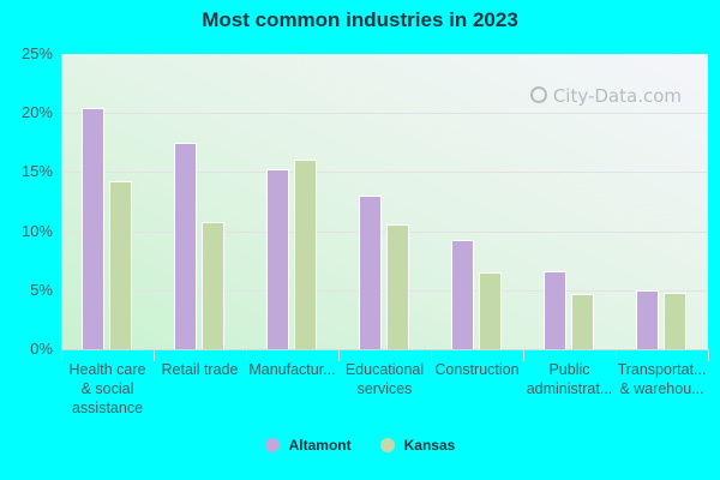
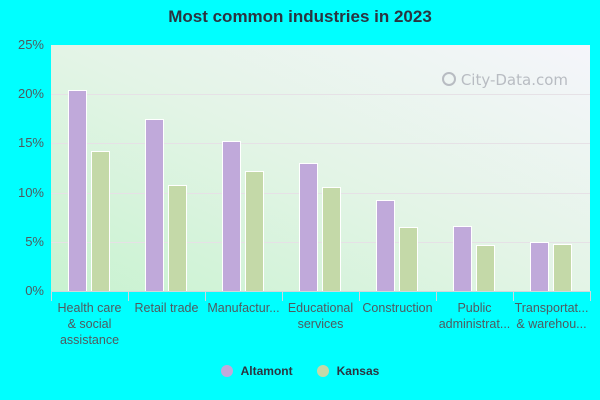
Kansas/Manufactur...: 16% -> 12%
